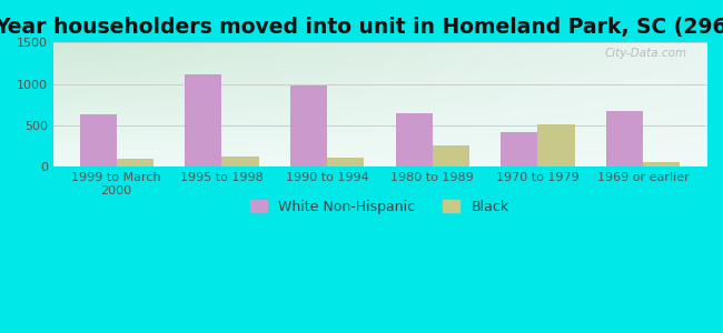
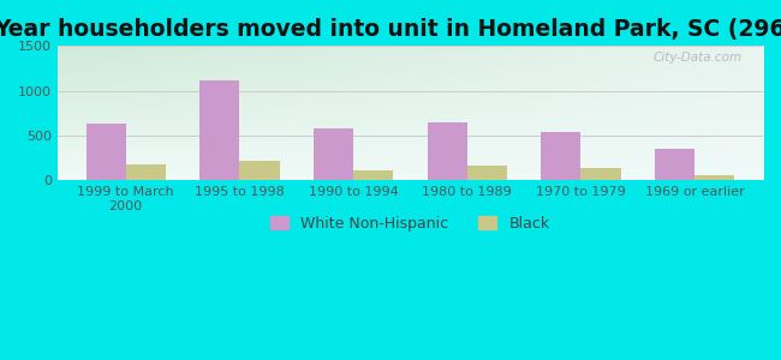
Black/1999 to March 2000: 100 -> 180
Black/1995 to 1998: 120 -> 220
White Non-Hispanic/1990 to 1994: 980 -> 580
Black/1980 to 1989: 260 -> 160
White Non-Hispanic/1970 to 1979: 420 -> 540
Black/1970 to 1979: 520 -> 140
White Non-Hispanic/1969 or earlier: 680 -> 360
